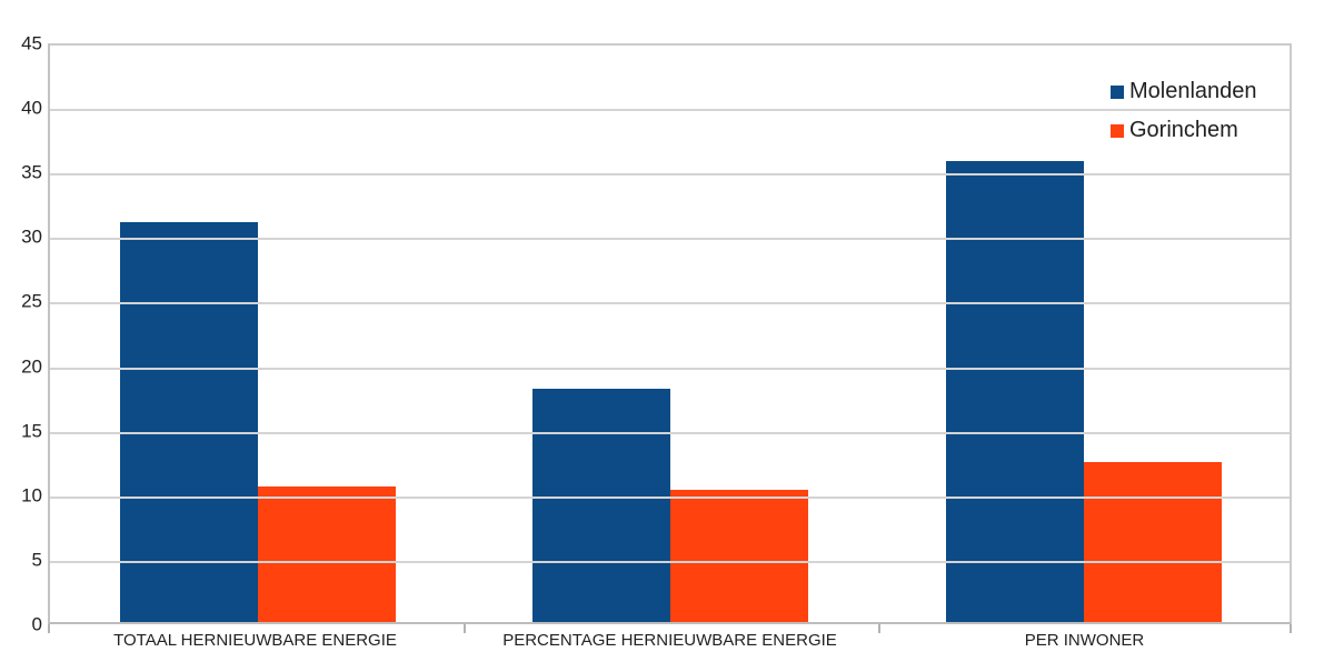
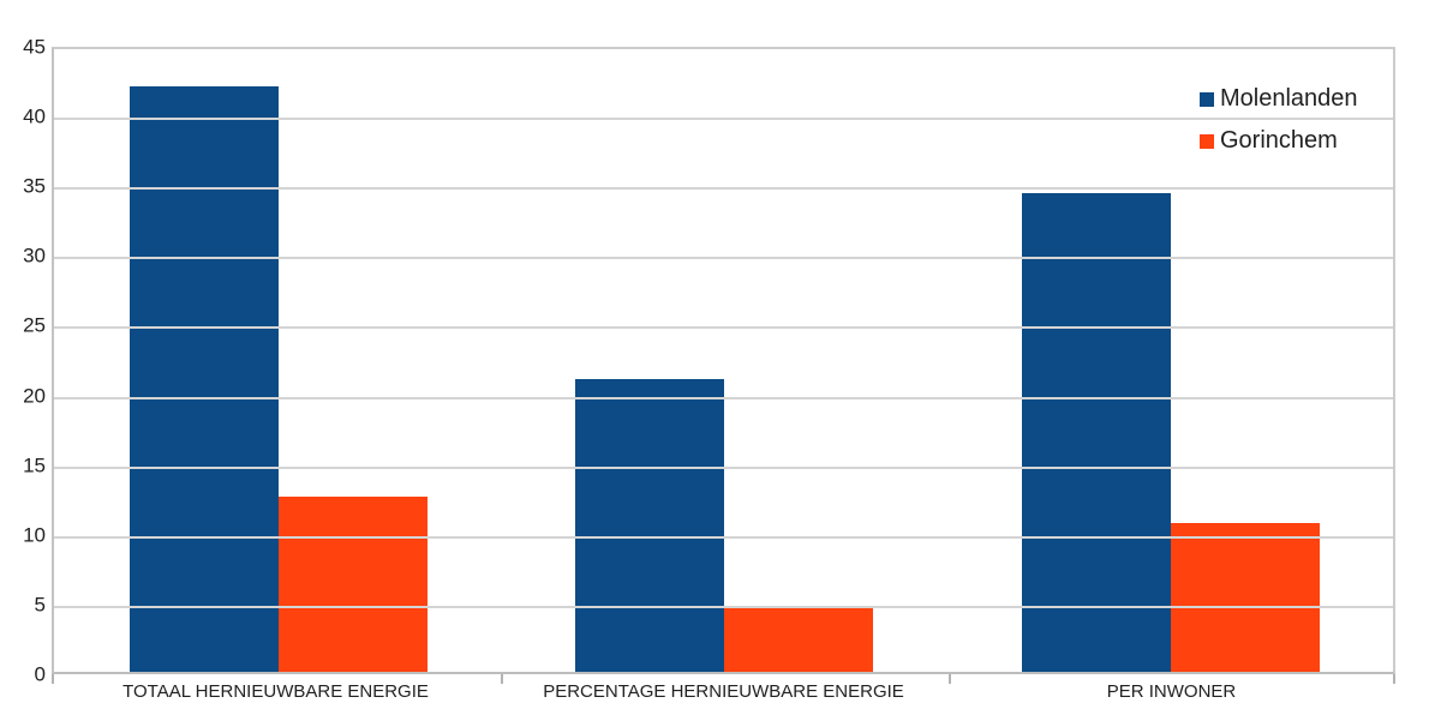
Molenlanden/TOTAAL HERNIEUWBARE ENERGIE: 31.0 -> 42.0
Gorinchem/TOTAAL HERNIEUWBARE ENERGIE: 10.5 -> 12.6
Molenlanden/PERCENTAGE HERNIEUWBARE ENERGIE: 18.1 -> 21.0
Gorinchem/PERCENTAGE HERNIEUWBARE ENERGIE: 10.2 -> 4.7
Molenlanden/PER INWONER: 35.7 -> 34.3
Gorinchem/PER INWONER: 12.4 -> 10.7
